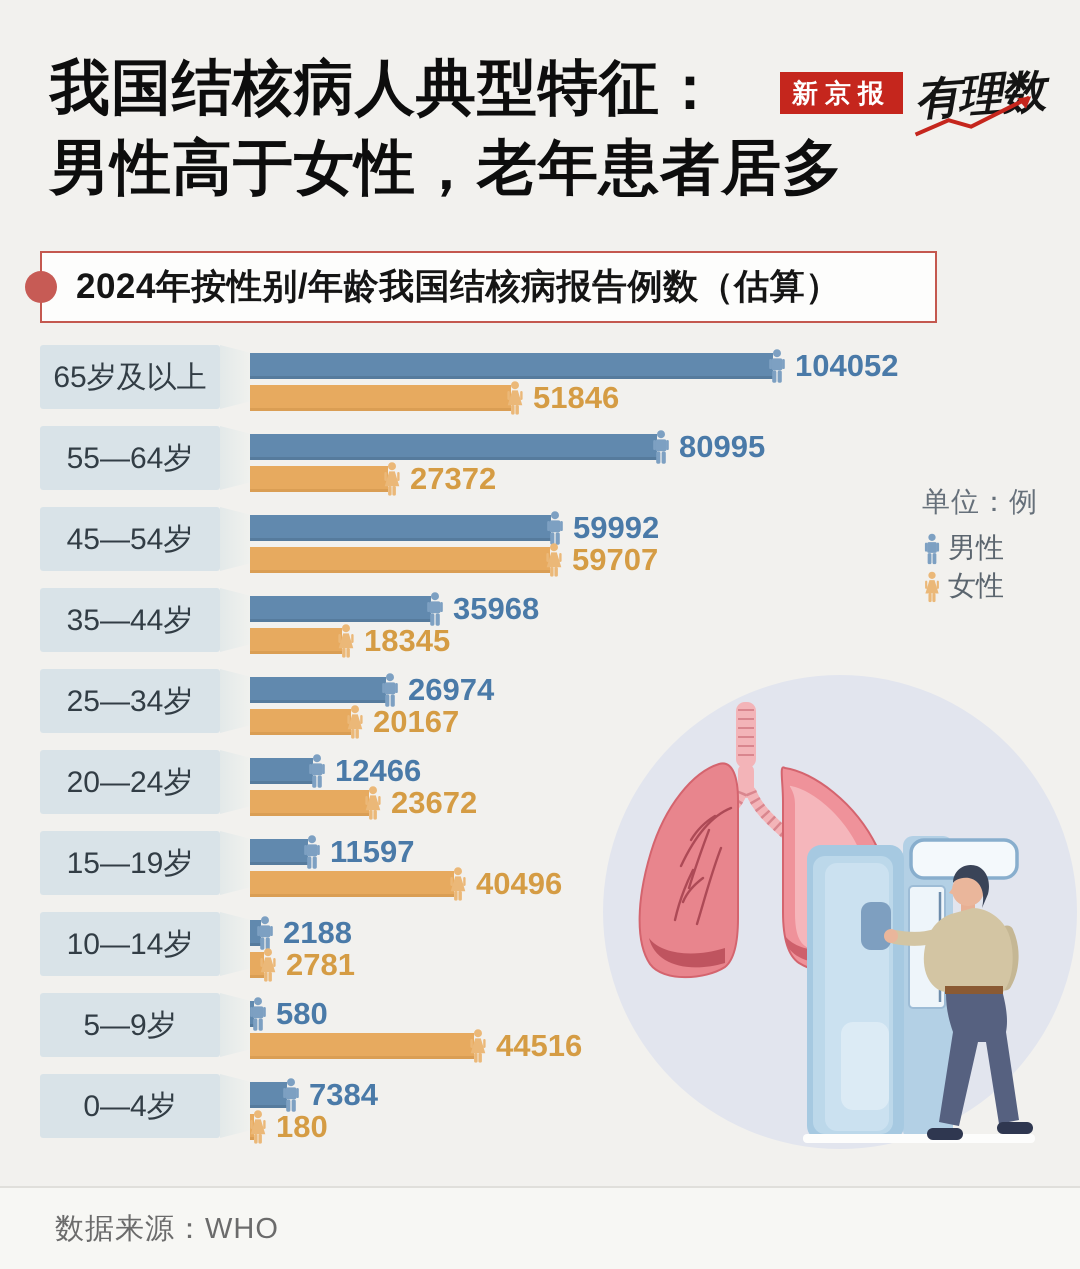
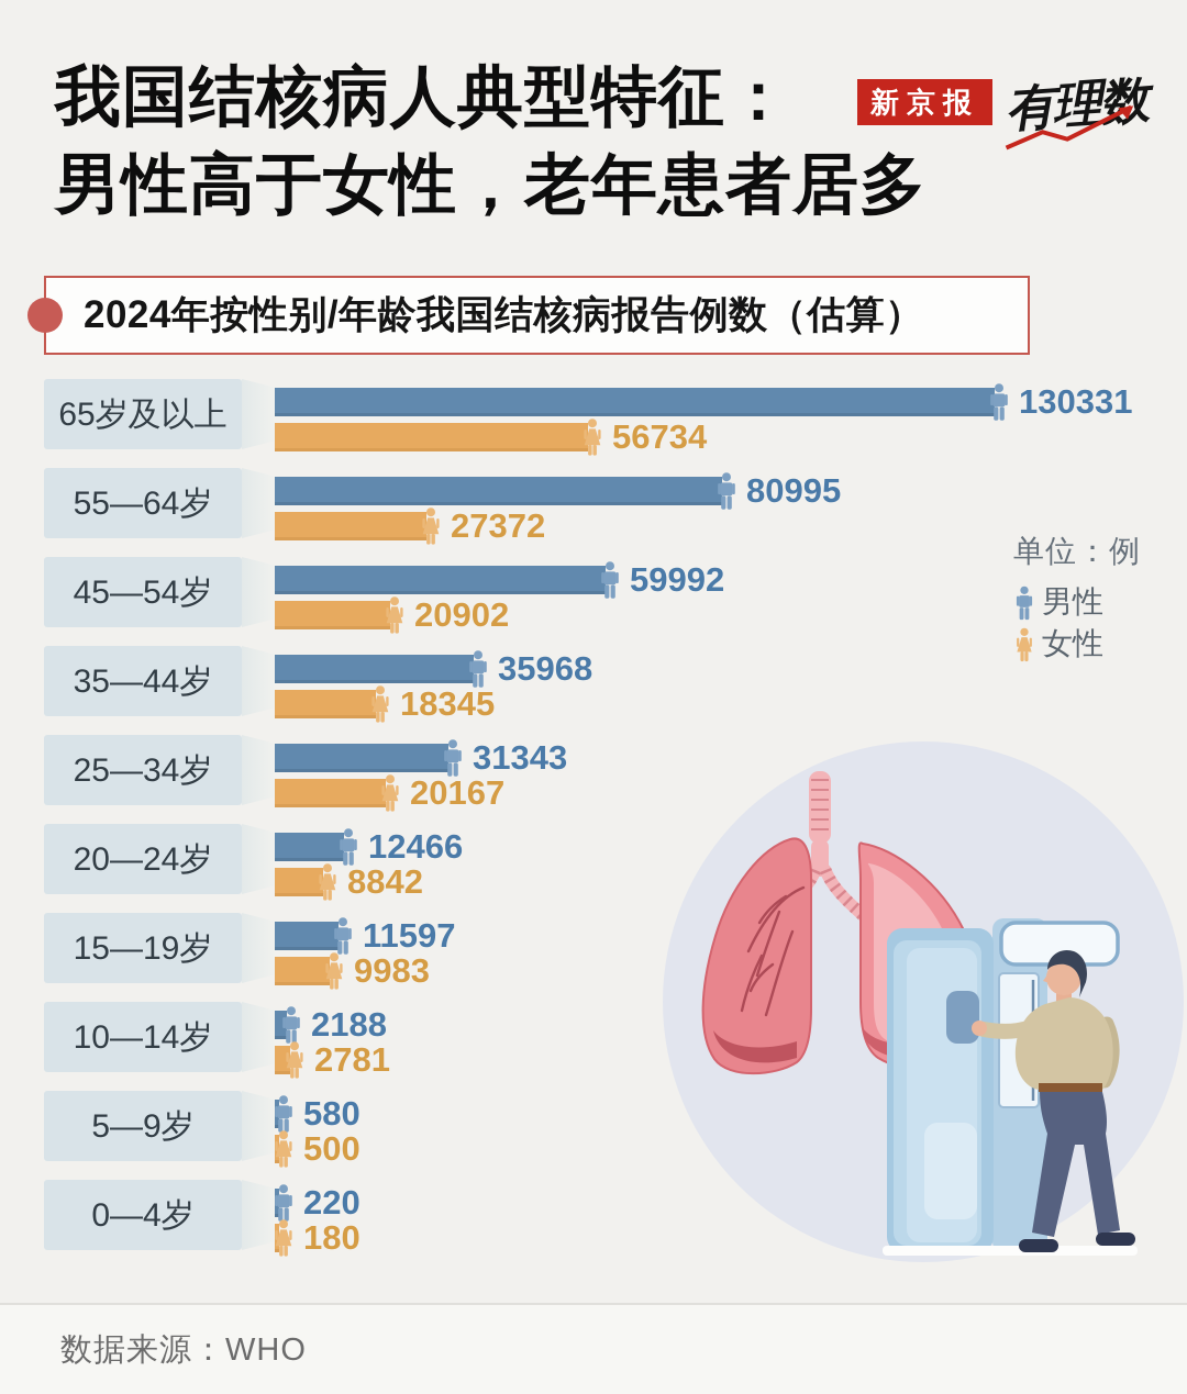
男性/65岁及以上: 104052 -> 130331
女性/65岁及以上: 51846 -> 56734
女性/45—54岁: 59707 -> 20902
男性/25—34岁: 26974 -> 31343
女性/20—24岁: 23672 -> 8842
女性/15—19岁: 40496 -> 9983
女性/5—9岁: 44516 -> 500
男性/0—4岁: 7384 -> 220
